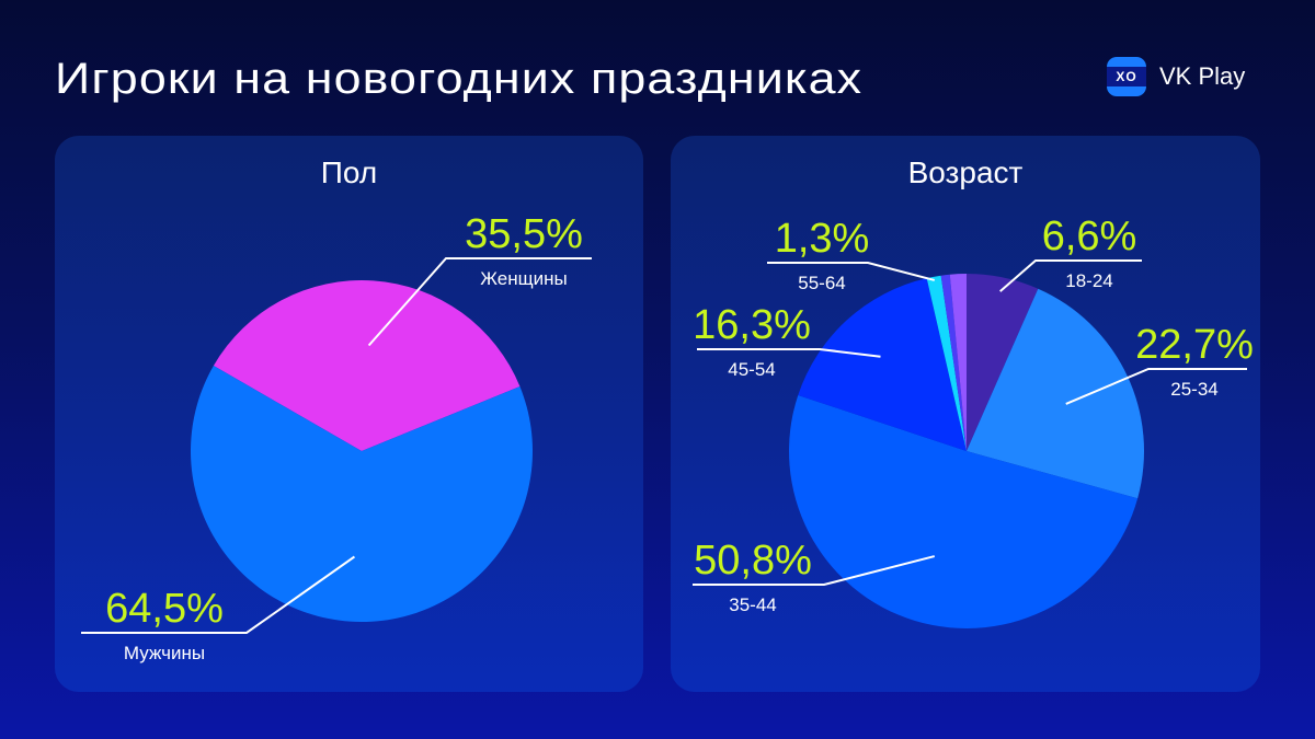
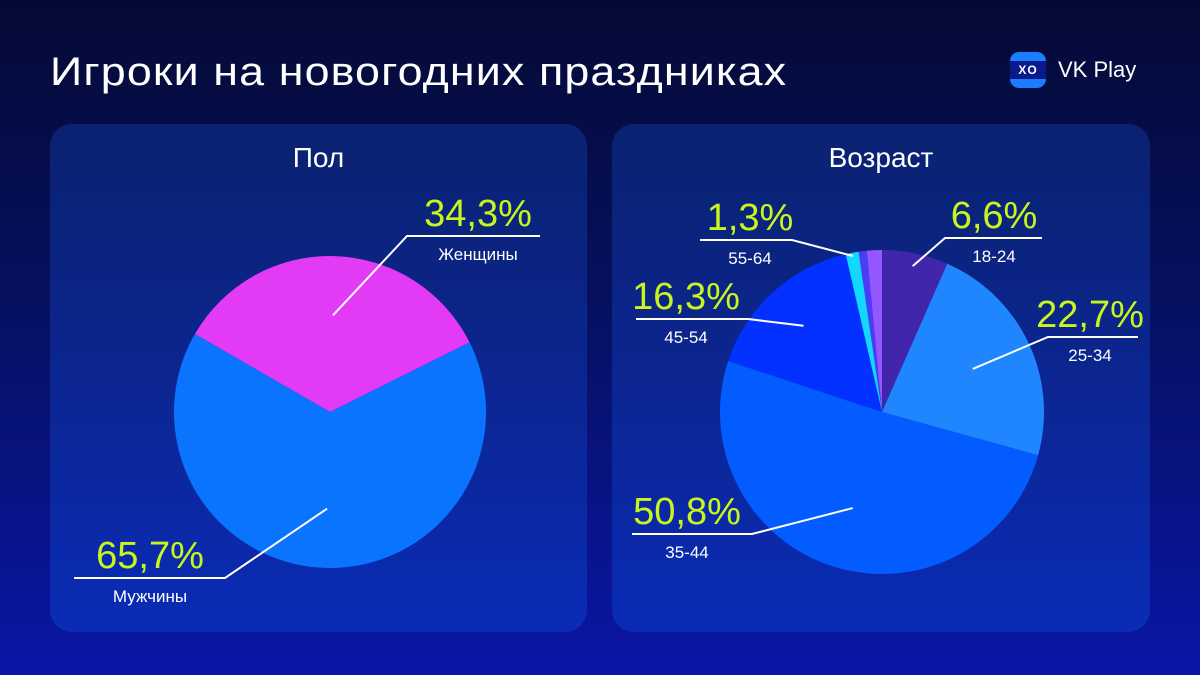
Пол/Женщины: 35,5% -> 34,3%
Пол/Мужчины: 64,5% -> 65,7%
